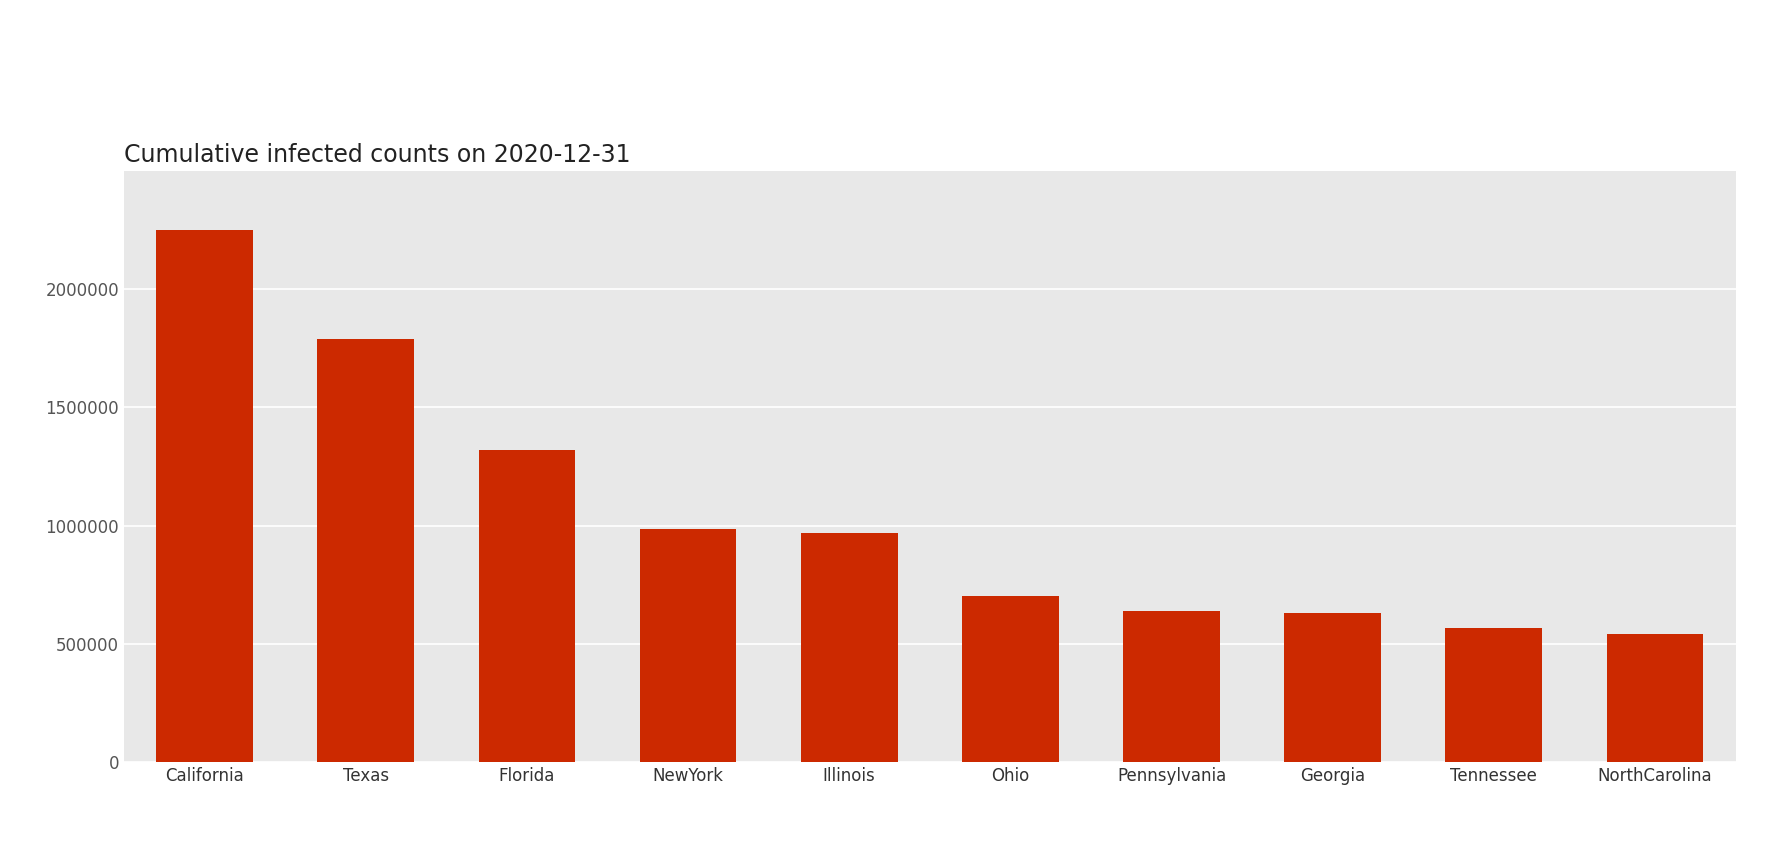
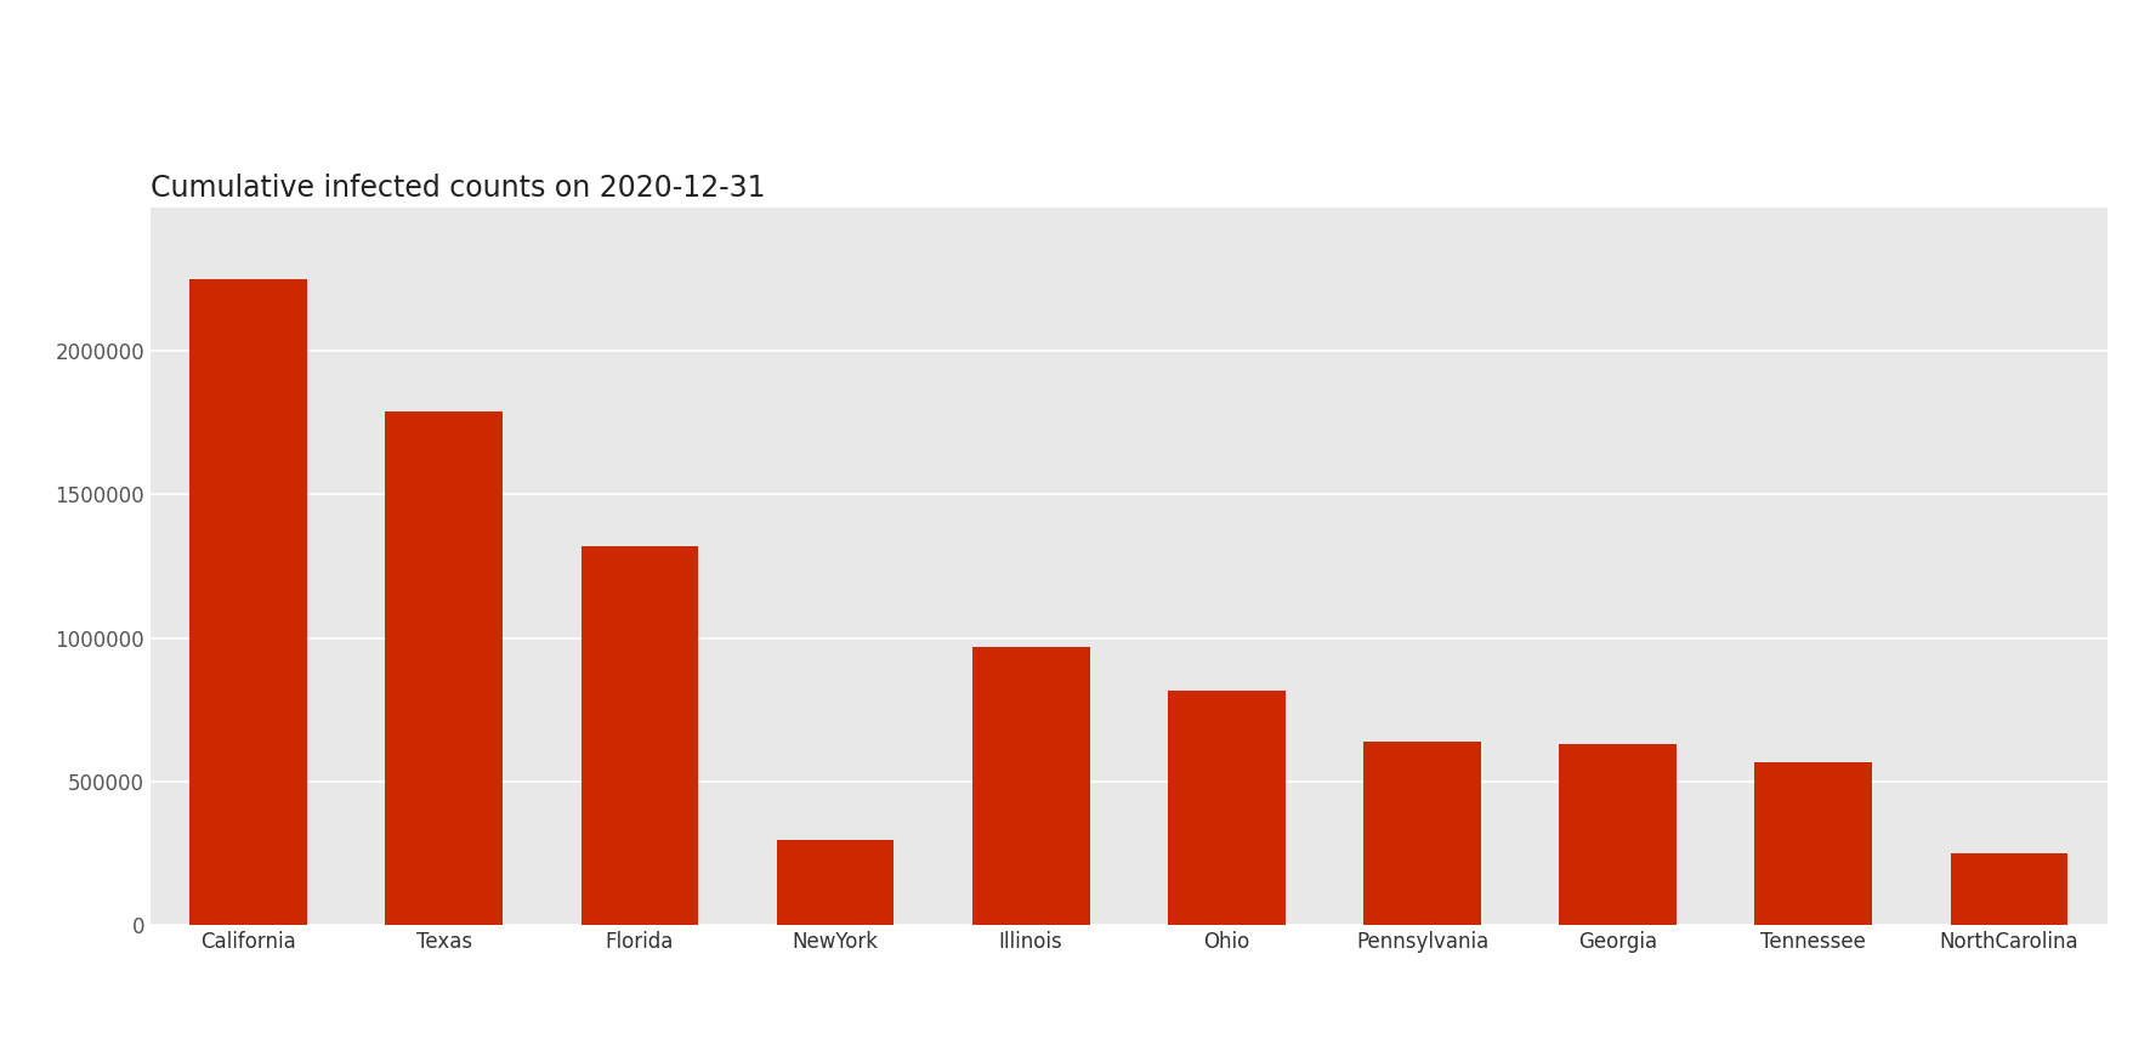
NewYork: 985000 -> 295000
Ohio: 700000 -> 815000
NorthCarolina: 540000 -> 250000
